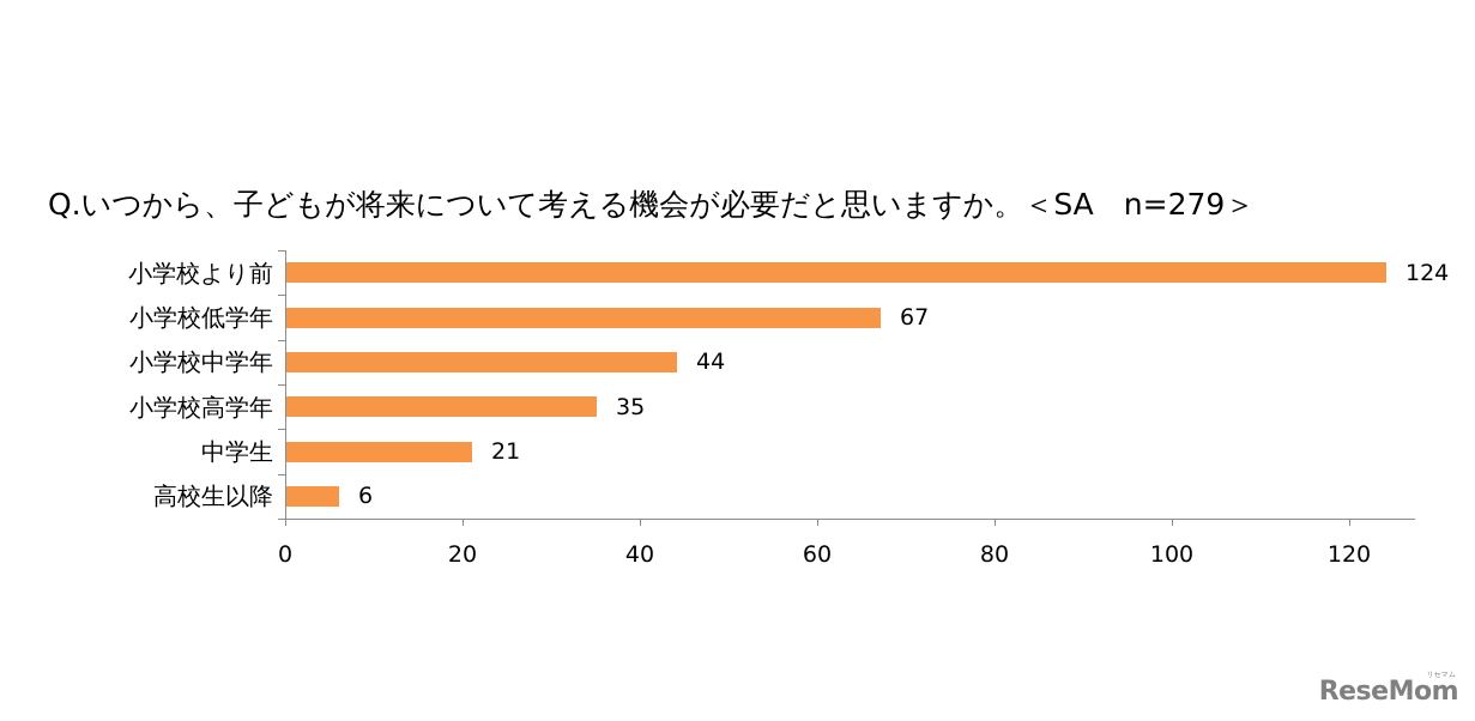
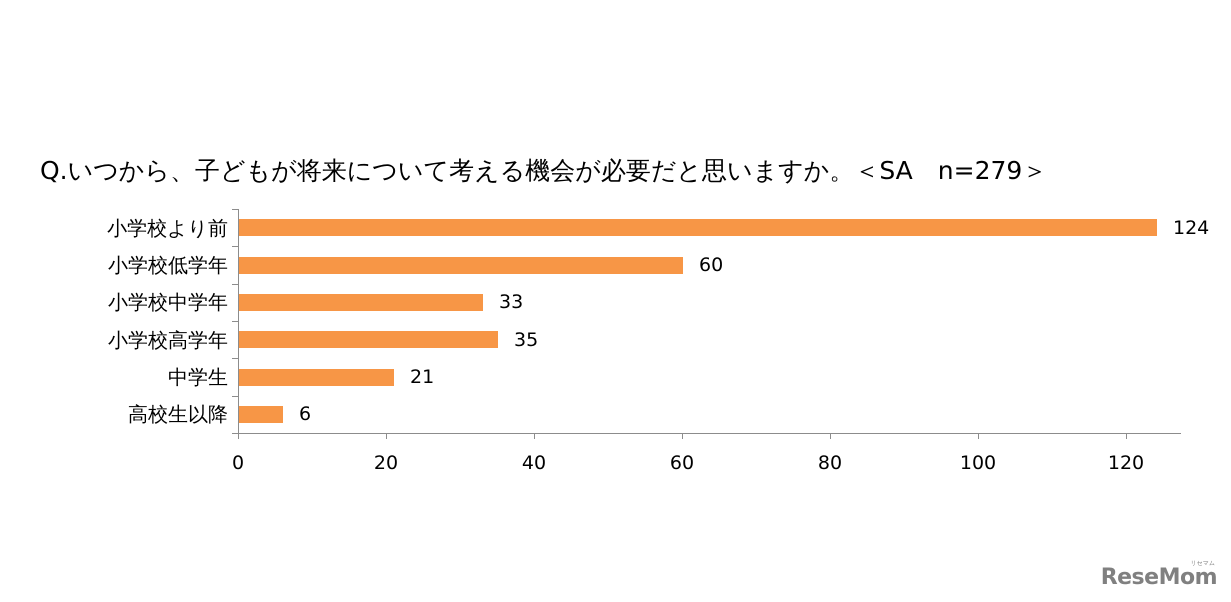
小学校低学年: 67 -> 60
小学校中学年: 44 -> 33
